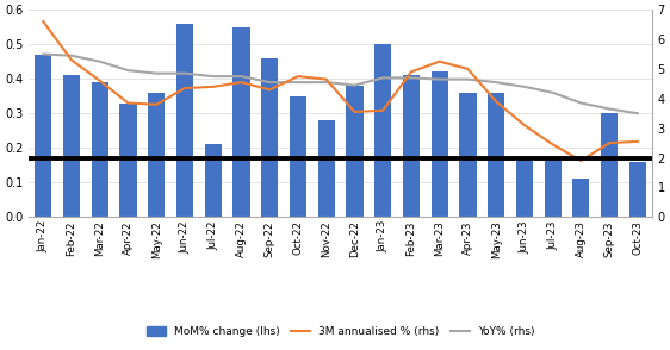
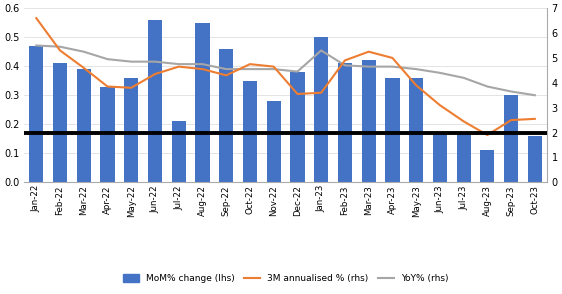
3M annualised % (rhs)/Jul-22: 4.40 -> 4.65
YoY% (rhs)/Jan-23: 4.70 -> 5.30
